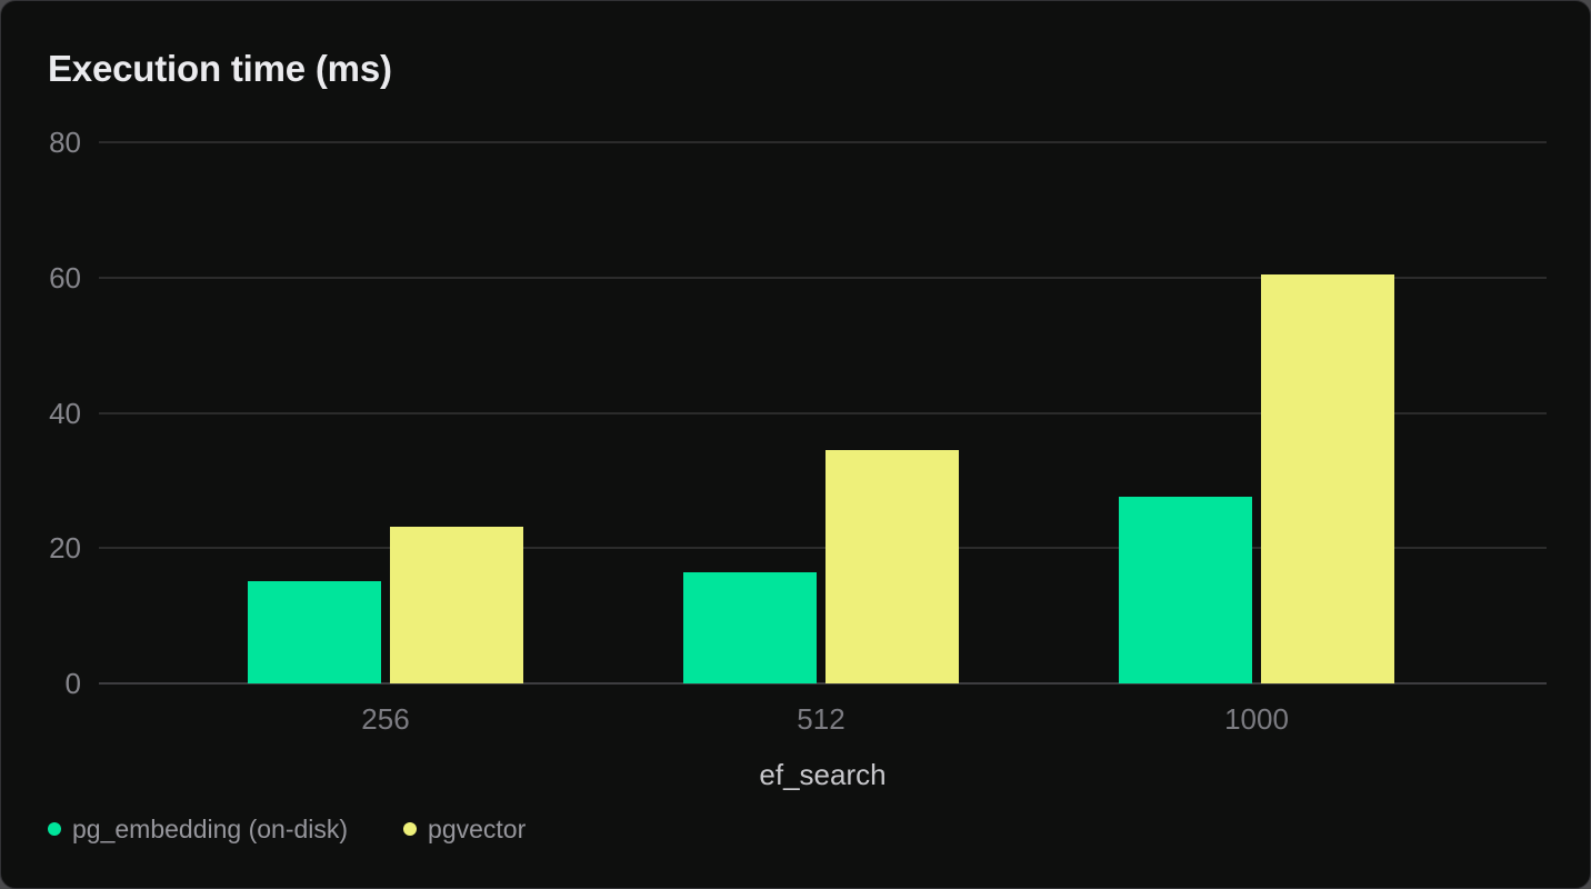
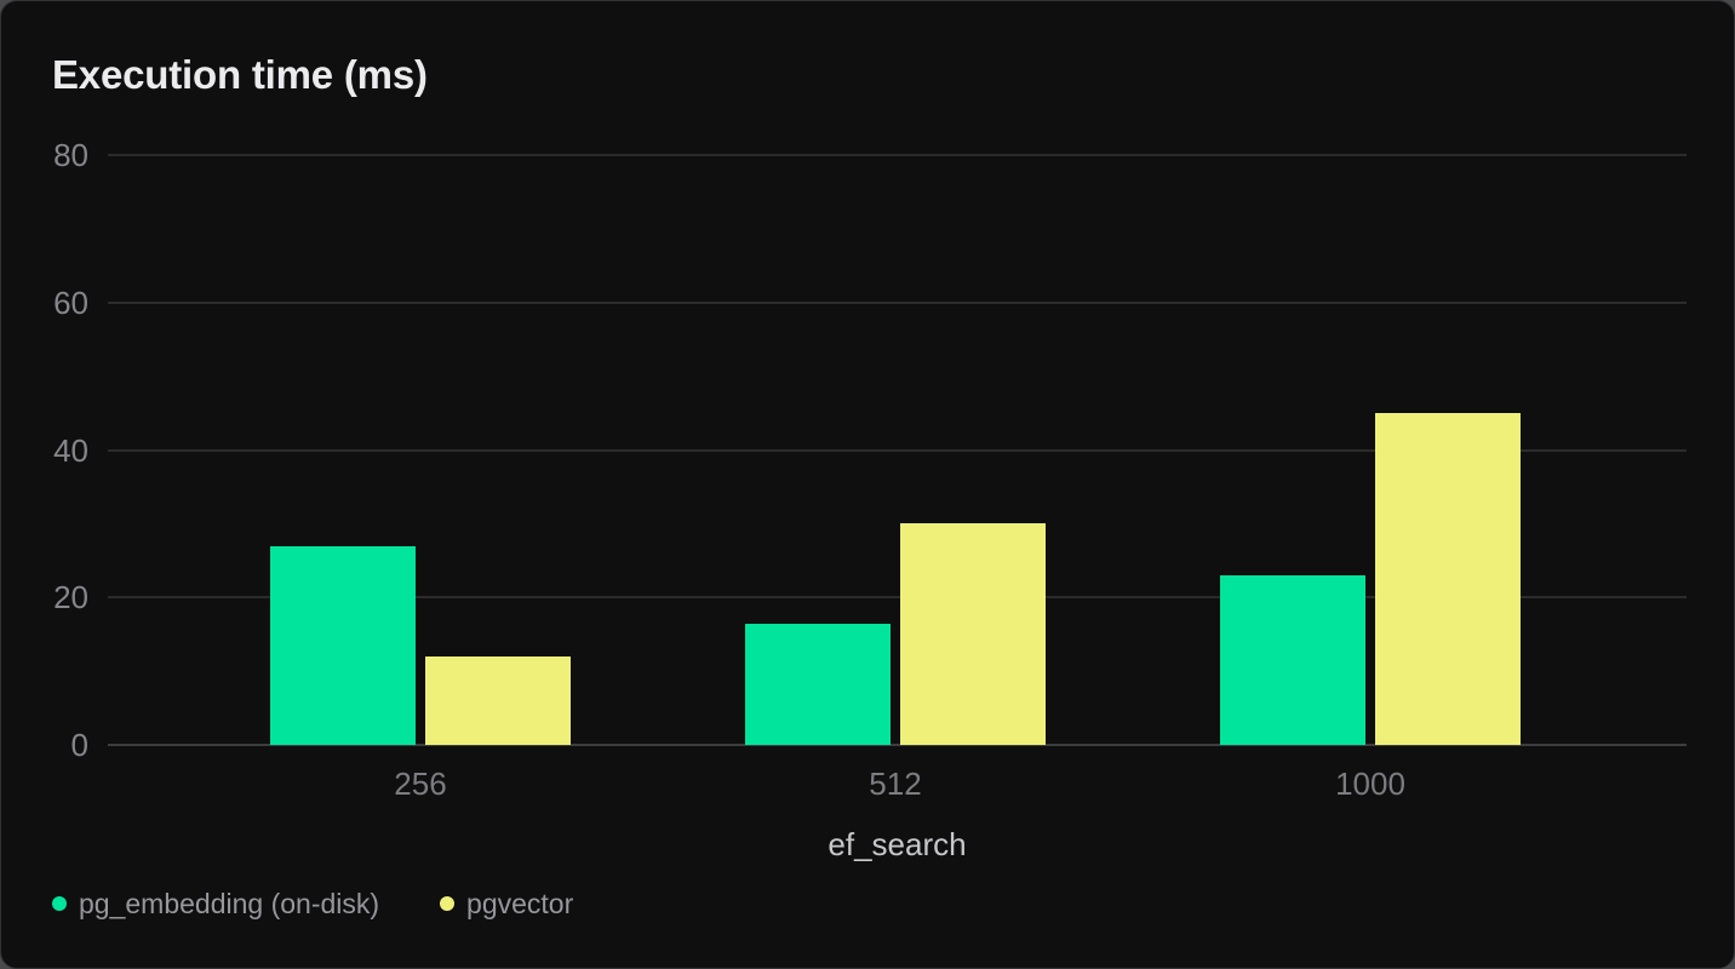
pg_embedding (on-disk)/256: 15 -> 27
pgvector/256: 23 -> 12
pgvector/512: 34 -> 30
pg_embedding (on-disk)/1000: 28 -> 23
pgvector/1000: 60 -> 45
